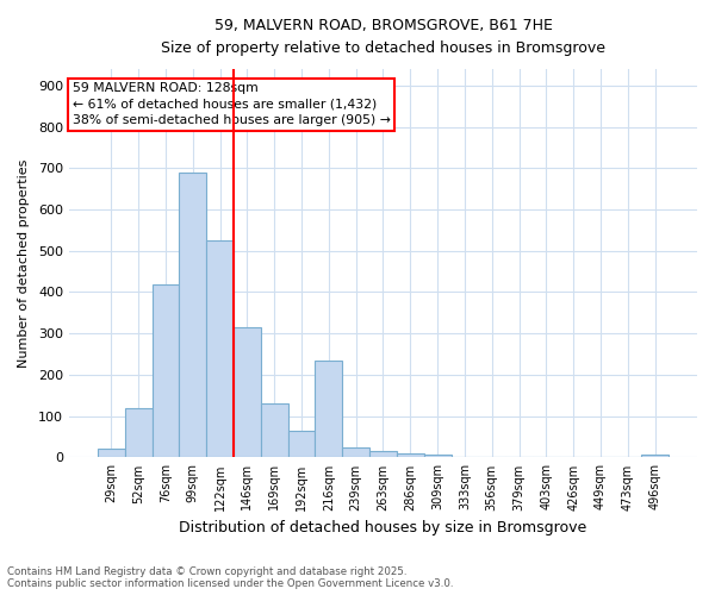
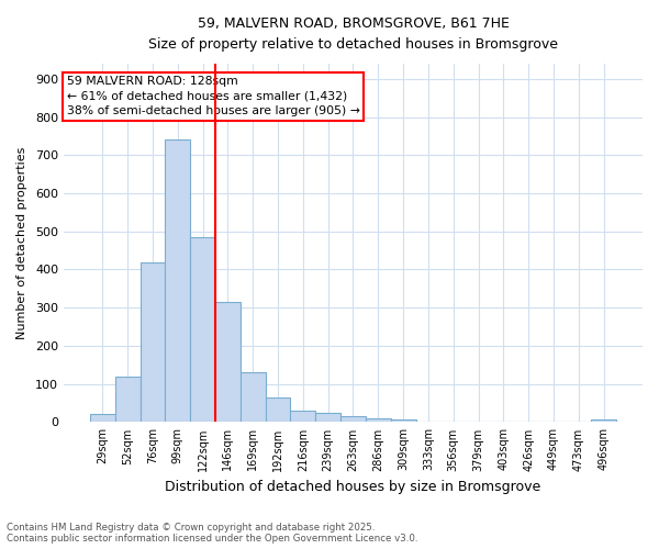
99sqm: 690 -> 740
122sqm: 525 -> 485
216sqm: 235 -> 30
